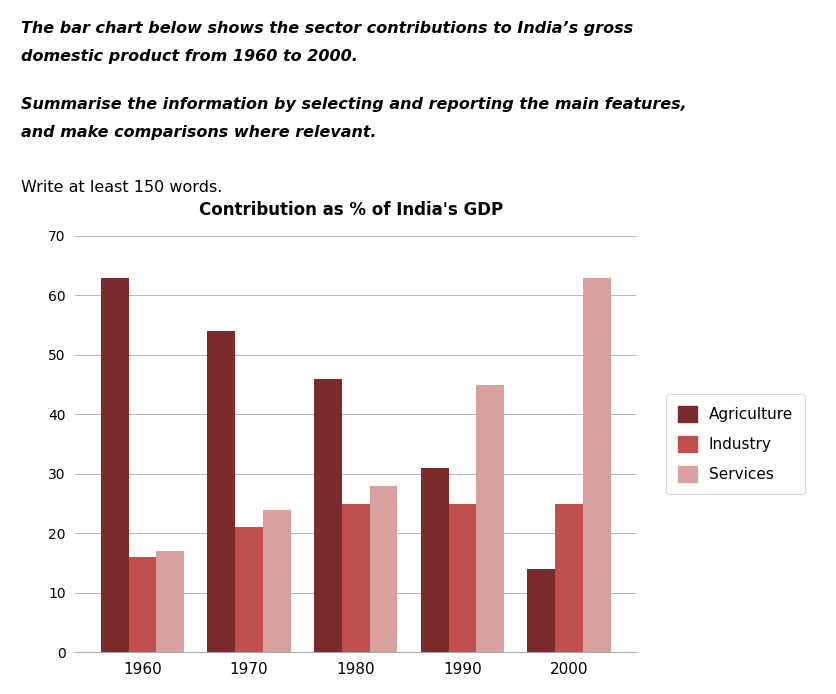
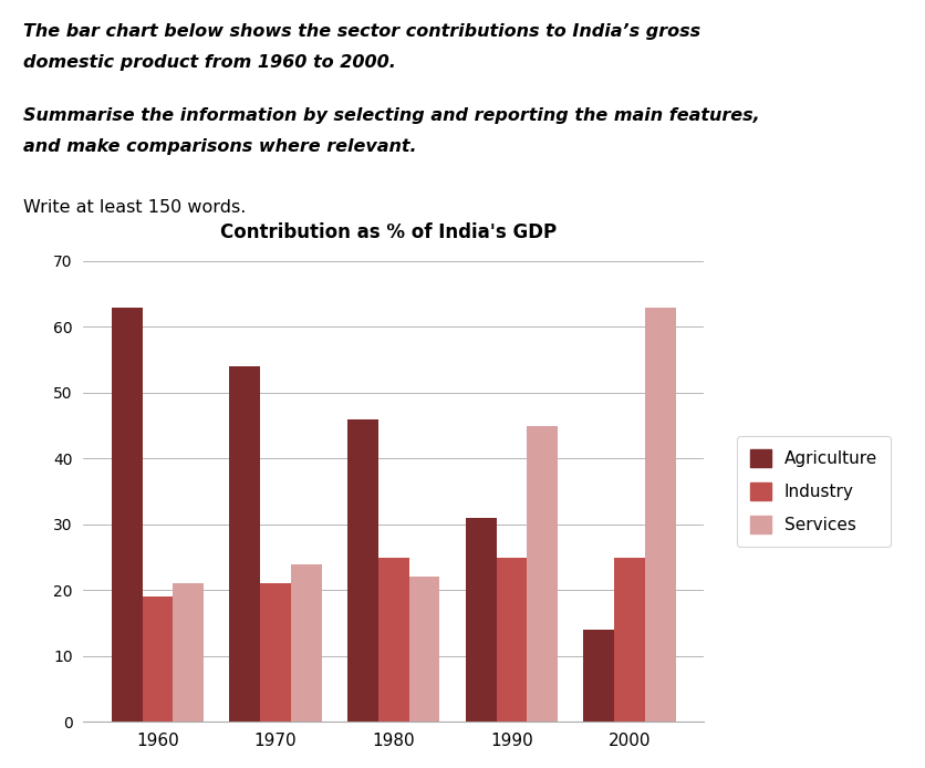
Industry/1960: 16 -> 19
Services/1960: 17 -> 21
Services/1980: 28 -> 22
